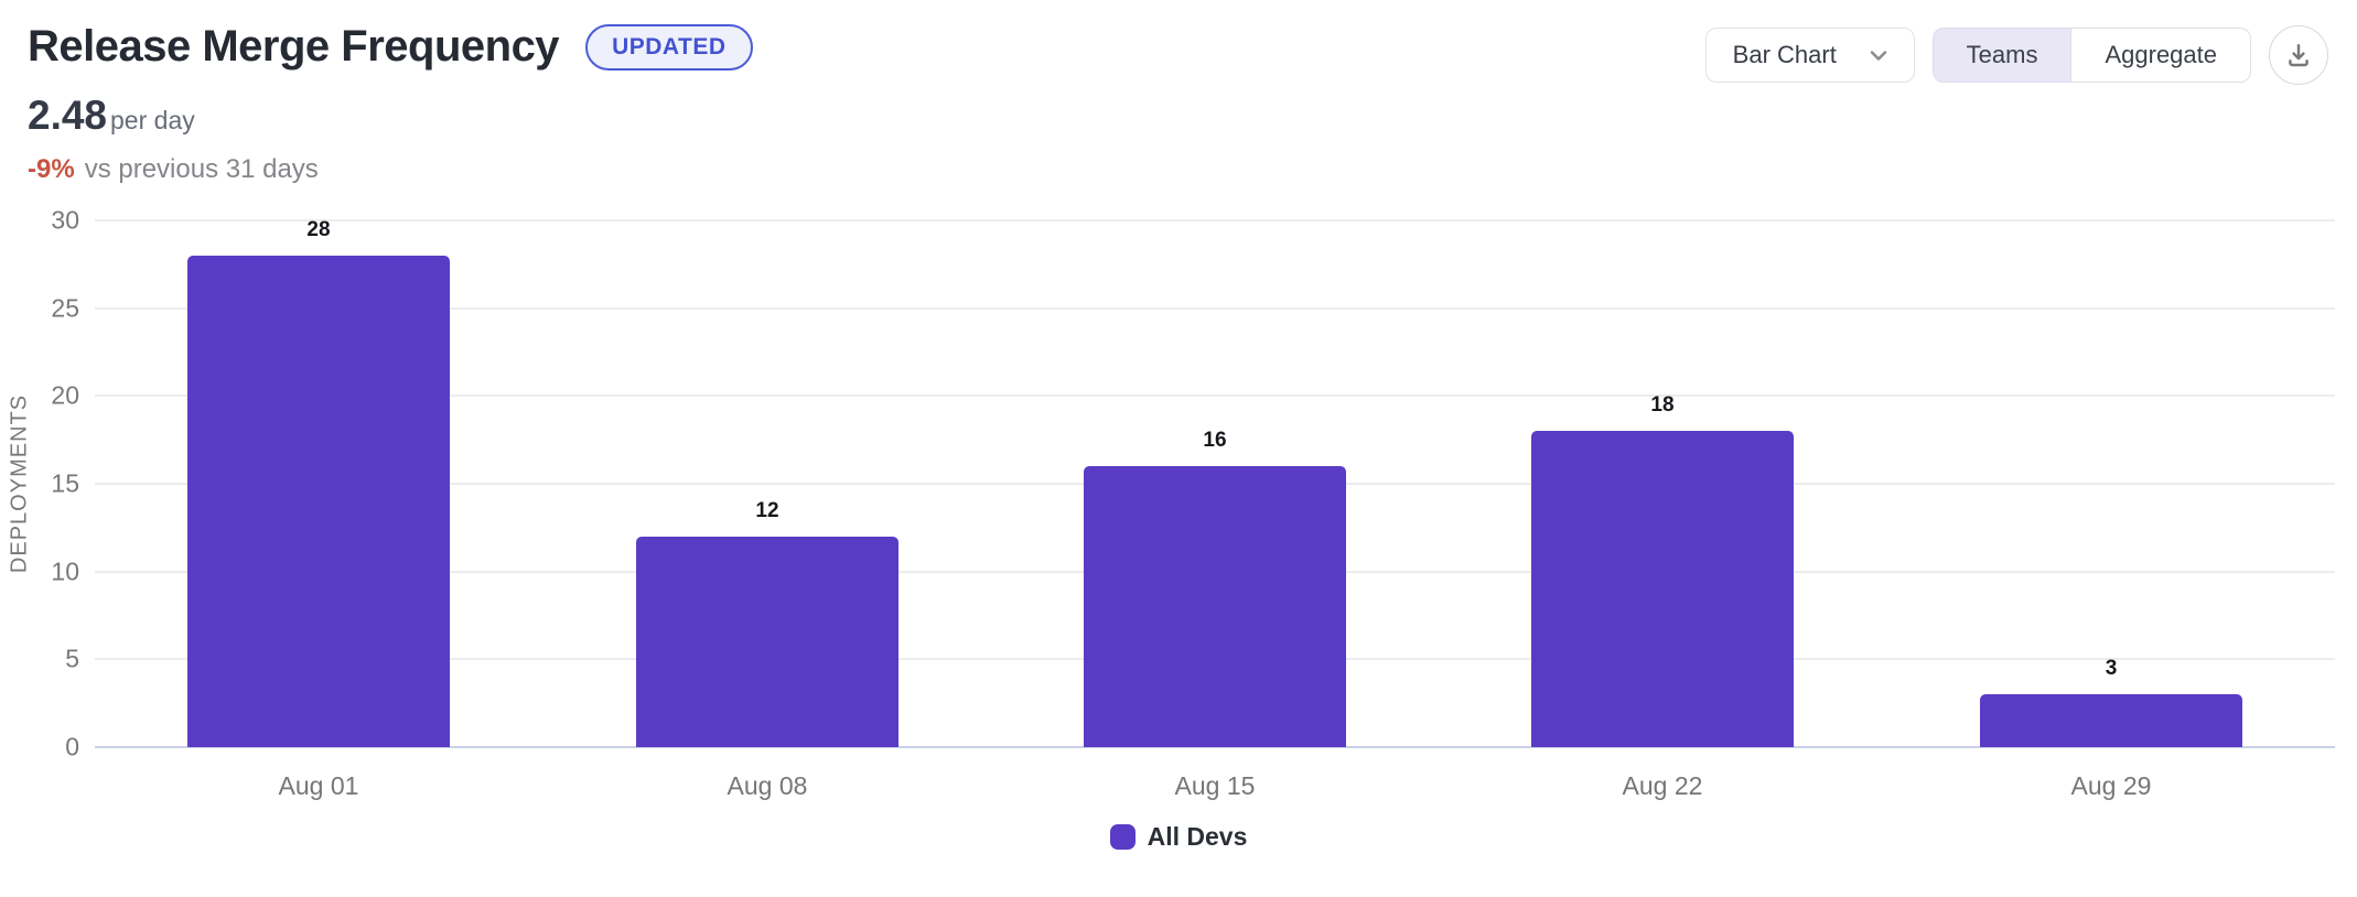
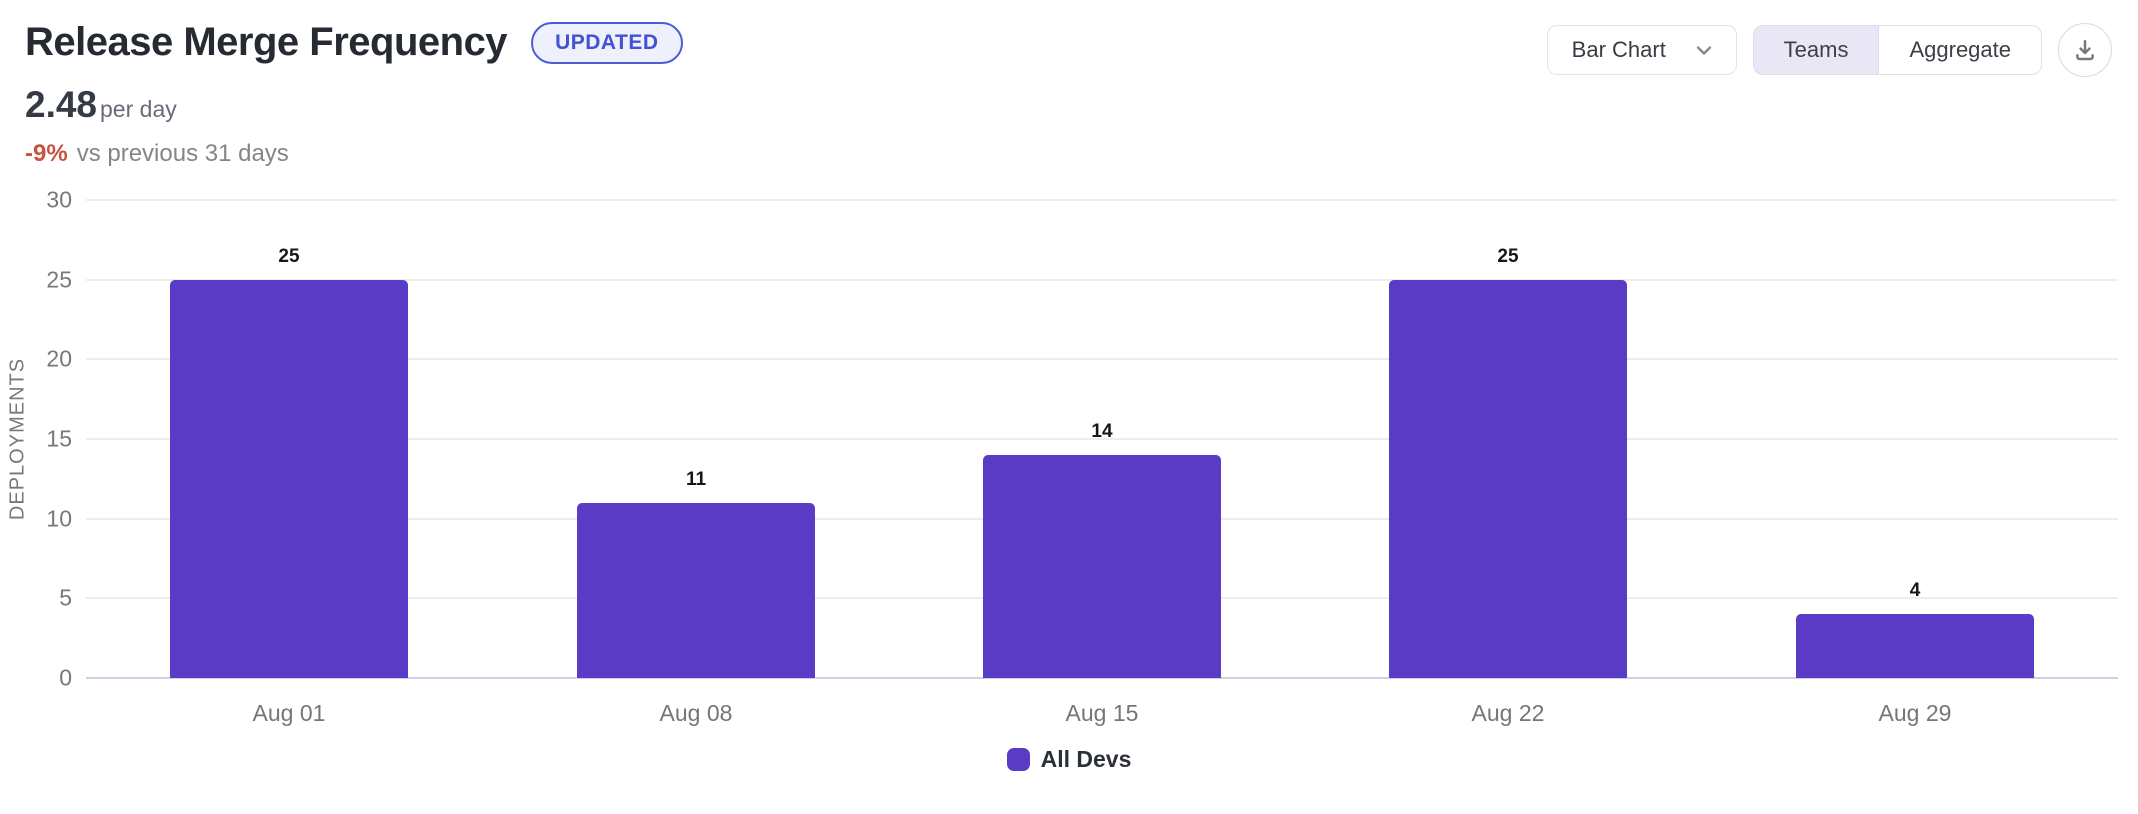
Aug 01: 28 -> 25
Aug 08: 12 -> 11
Aug 15: 16 -> 14
Aug 22: 18 -> 25
Aug 29: 3 -> 4
